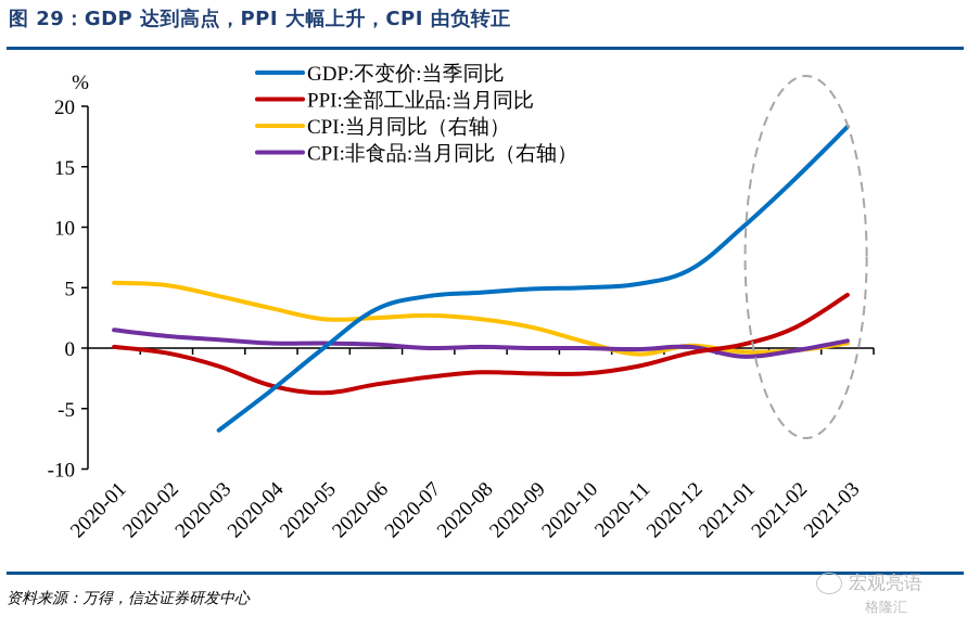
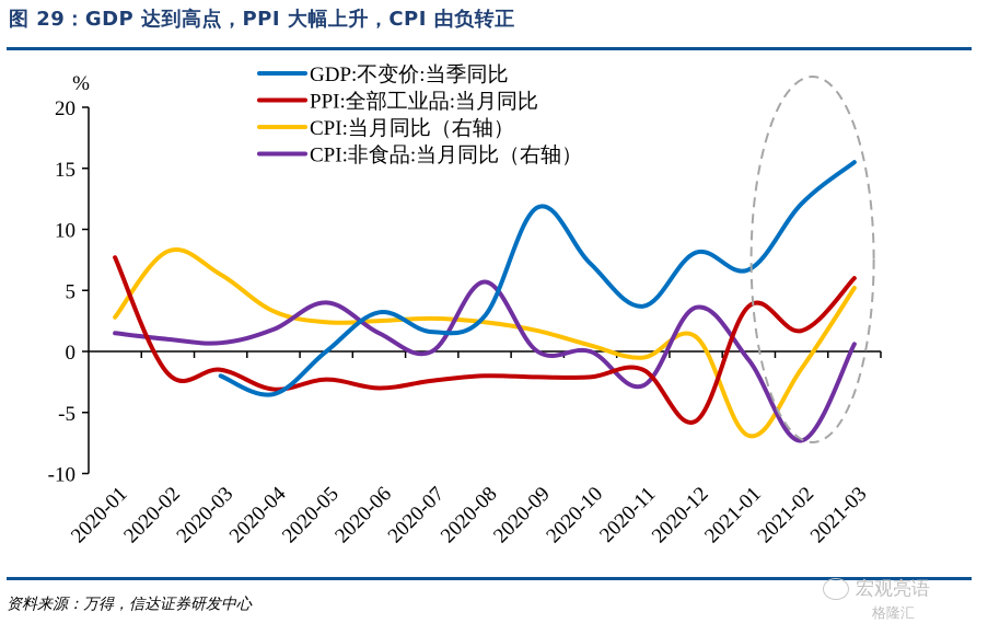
PPI:全部工业品:当月同比/2020-01: 0.1 -> 7.7
CPI:当月同比（右轴）/2020-01: 5.4 -> 2.8
PPI:全部工业品:当月同比/2020-02: -0.4 -> -1.8
CPI:当月同比（右轴）/2020-02: 5.2 -> 8.2
GDP:不变价:当季同比/2020-03: -6.8 -> -2.0
CPI:当月同比（右轴）/2020-03: 4.3 -> 6.3
CPI:非食品:当月同比（右轴）/2020-04: 0.4 -> 1.8
PPI:全部工业品:当月同比/2020-05: -3.7 -> -2.3
CPI:非食品:当月同比（右轴）/2020-05: 0.4 -> 4.0
CPI:非食品:当月同比（右轴）/2020-06: 0.3 -> 1.5
GDP:不变价:当季同比/2020-07: 4.3 -> 1.6
GDP:不变价:当季同比/2020-08: 4.6 -> 2.9
CPI:非食品:当月同比（右轴）/2020-08: 0.1 -> 5.7
GDP:不变价:当季同比/2020-09: 4.9 -> 11.8
GDP:不变价:当季同比/2020-10: 5.0 -> 7.2
GDP:不变价:当季同比/2020-11: 5.3 -> 3.7
CPI:非食品:当月同比（右轴）/2020-11: -0.1 -> -2.8
GDP:不变价:当季同比/2020-12: 6.5 -> 8.1
PPI:全部工业品:当月同比/2020-12: -0.4 -> -5.7
CPI:当月同比（右轴）/2020-12: 0.2 -> 1.2
CPI:非食品:当月同比（右轴）/2020-12: 0.1 -> 3.6
GDP:不变价:当季同比/2021-01: 10.0 -> 6.7
PPI:全部工业品:当月同比/2021-01: 0.3 -> 3.7
CPI:当月同比（右轴）/2021-01: -0.3 -> -6.9
GDP:不变价:当季同比/2021-02: 14.0 -> 12.1
CPI:当月同比（右轴）/2021-02: -0.2 -> -1.4
CPI:非食品:当月同比（右轴）/2021-02: -0.2 -> -7.3
GDP:不变价:当季同比/2021-03: 18.3 -> 15.5
PPI:全部工业品:当月同比/2021-03: 4.4 -> 6.0
CPI:当月同比（右轴）/2021-03: 0.4 -> 5.2
